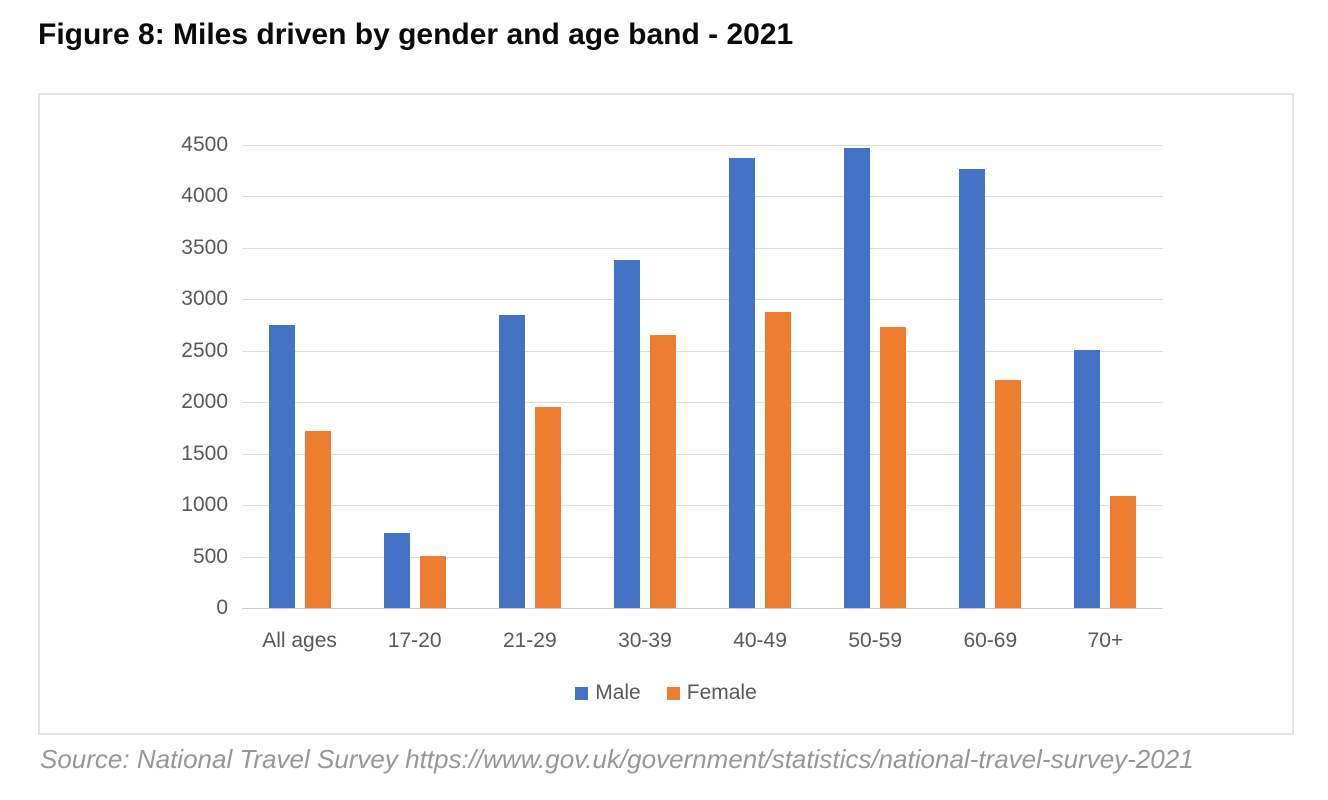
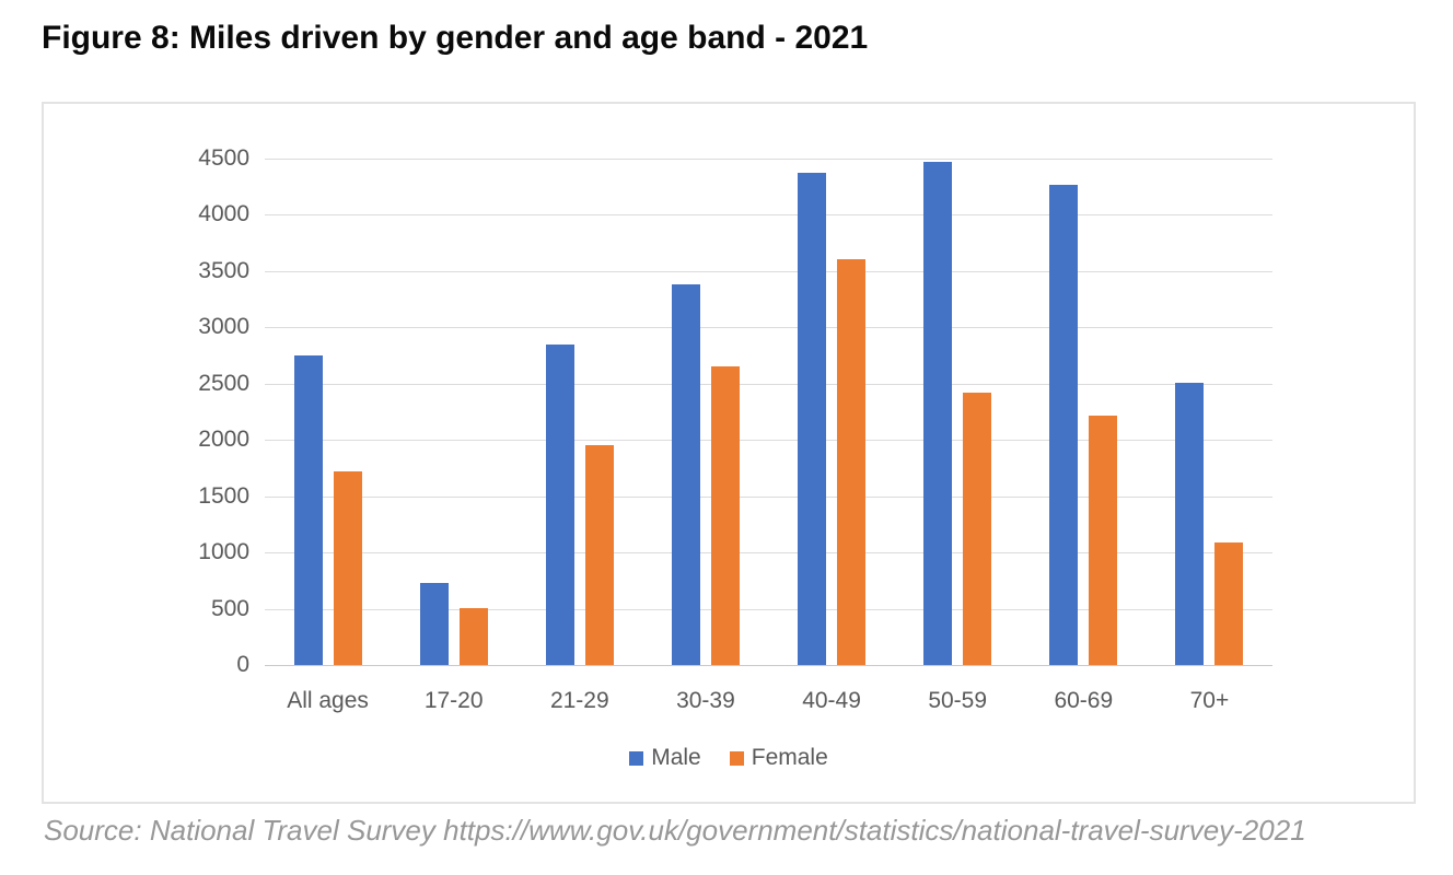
Female/40-49: 2880 -> 3610
Female/50-59: 2730 -> 2420
